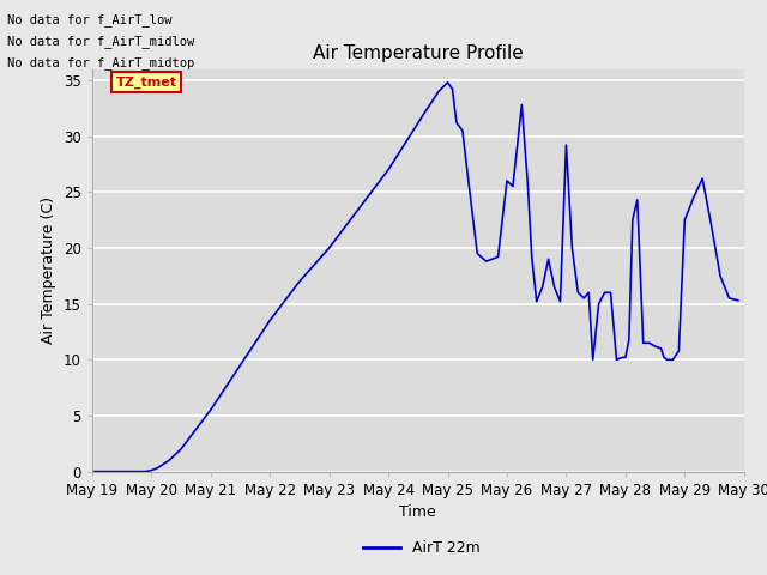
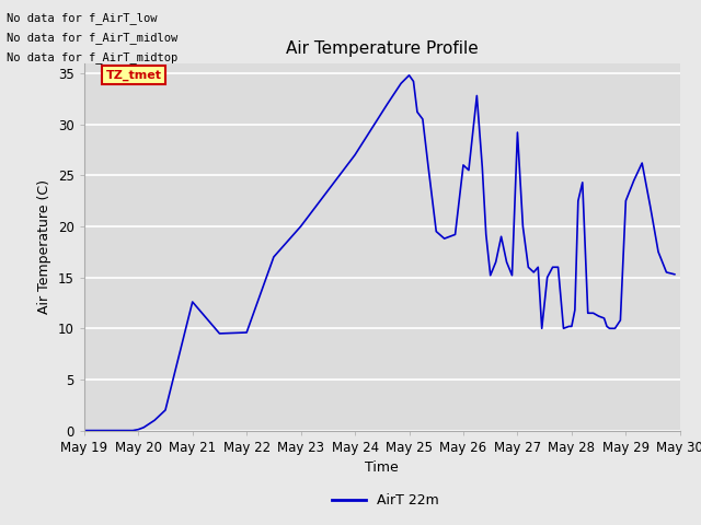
May 21: 5.5 -> 12.6
May 22: 13.5 -> 9.6
